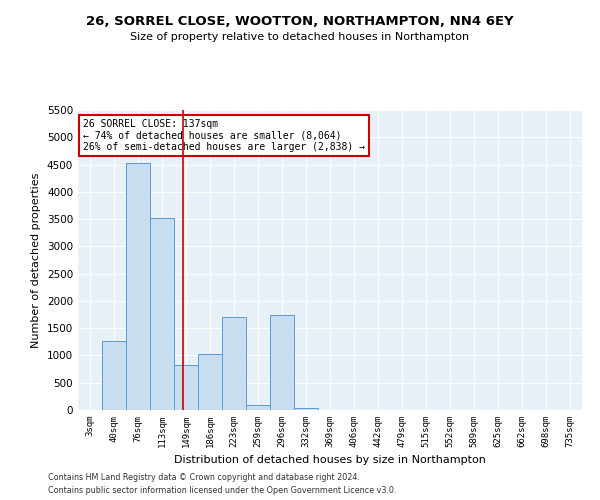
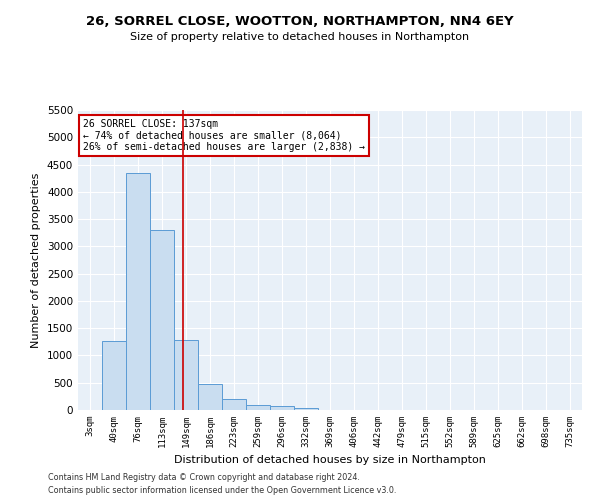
76sqm: 4520 -> 4350
113sqm: 3520 -> 3300
149sqm: 820 -> 1280
186sqm: 1020 -> 480
223sqm: 1700 -> 210
296sqm: 1740 -> 60
